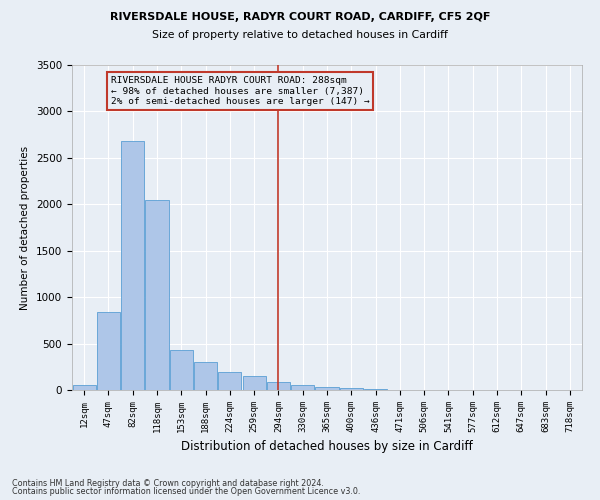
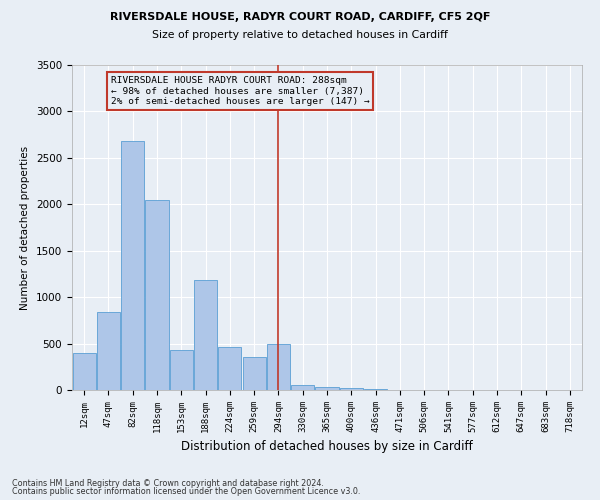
12sqm: 50 -> 400
188sqm: 300 -> 1180
224sqm: 190 -> 460
259sqm: 160 -> 360
294sqm: 90 -> 500
